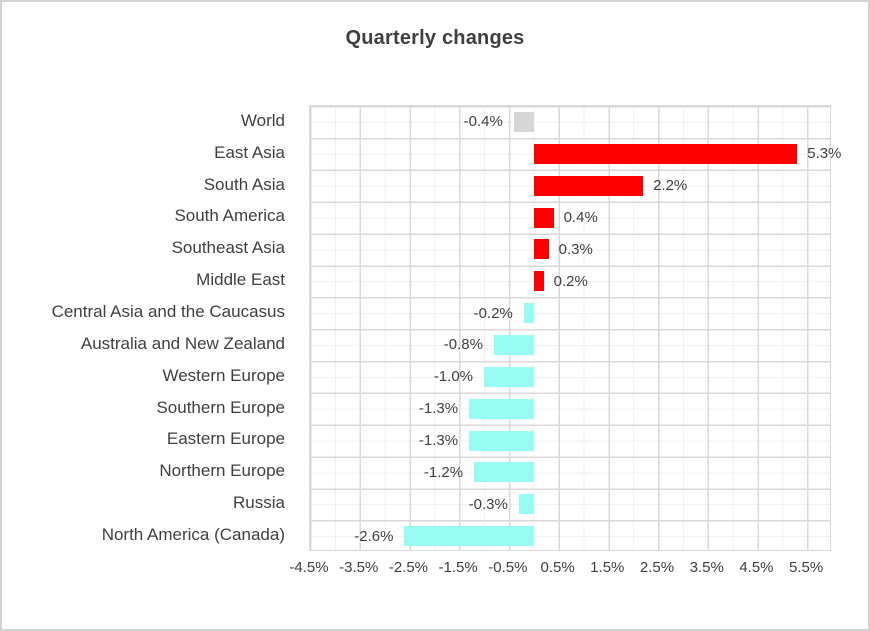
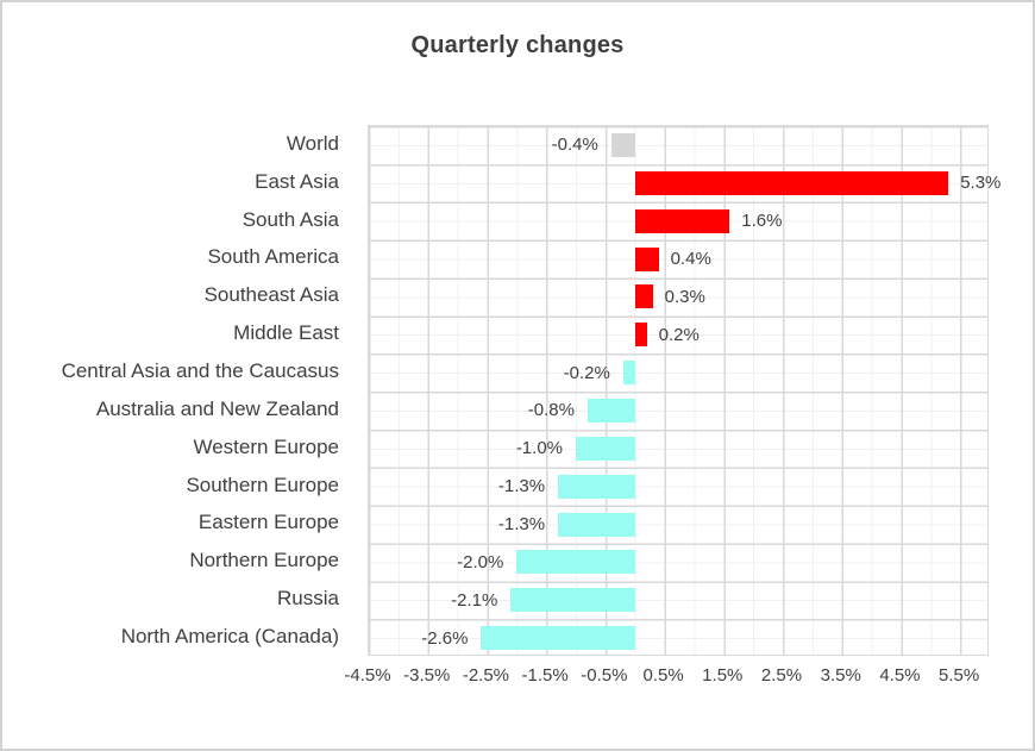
South Asia: 2.2% -> 1.6%
Northern Europe: -1.2% -> -2.0%
Russia: -0.3% -> -2.1%
